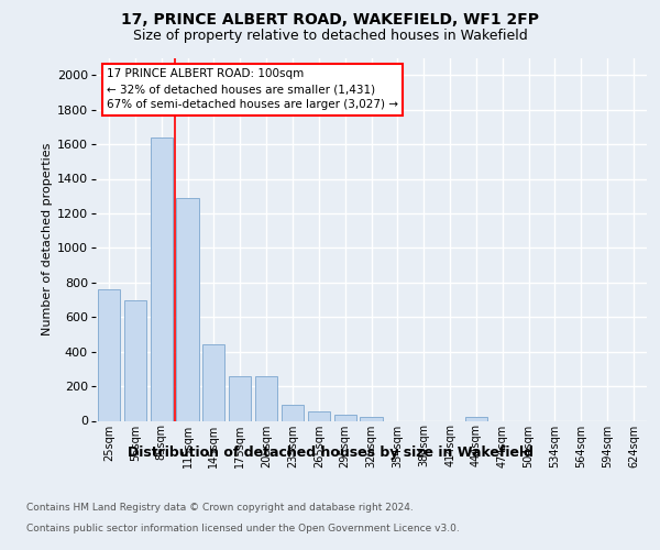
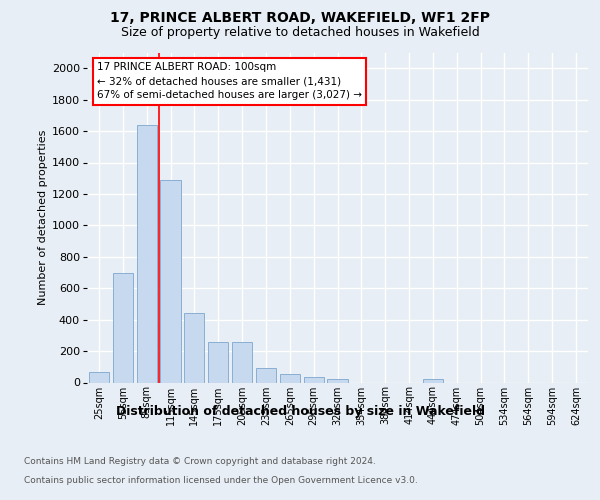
25sqm: 760 -> 60
